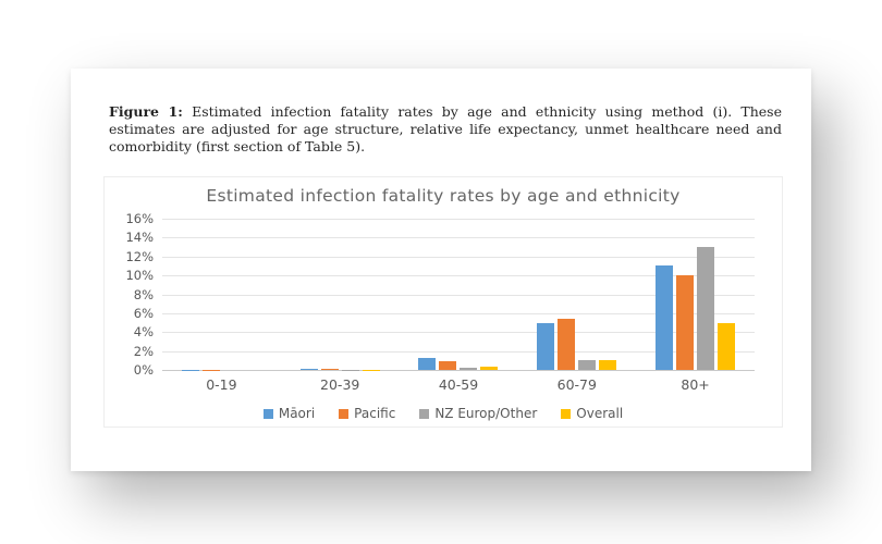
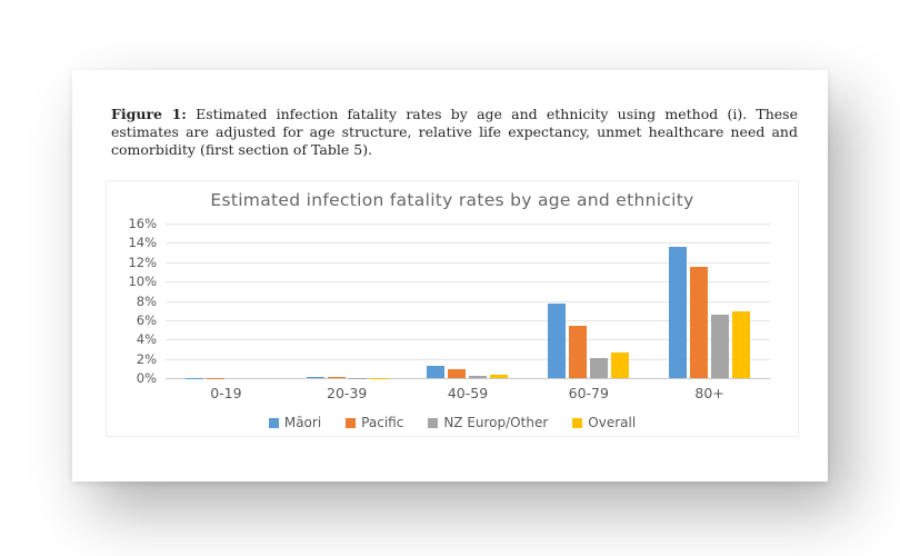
Māori/60-79: 5% -> 8%
NZ Europ/Other/60-79: 1% -> 2%
Overall/60-79: 1% -> 3%
Māori/80+: 11% -> 14%
Pacific/80+: 10% -> 12%
NZ Europ/Other/80+: 13% -> 7%
Overall/80+: 5% -> 7%
